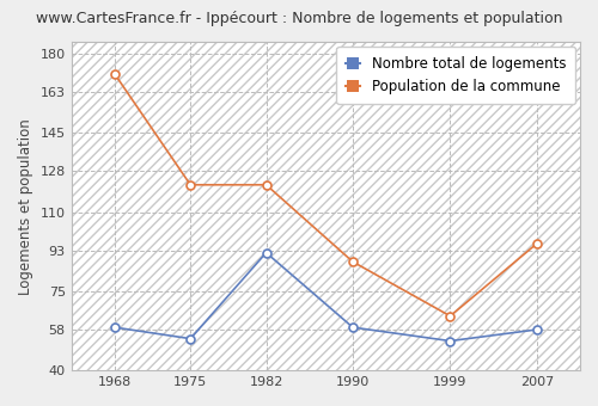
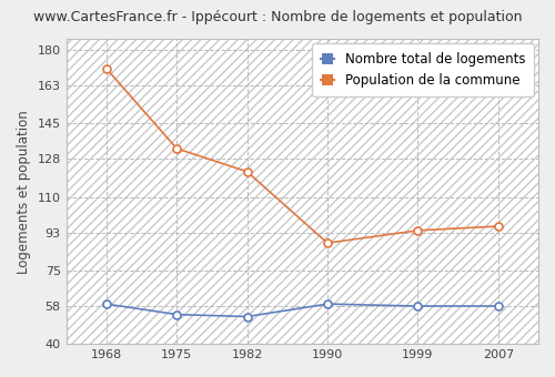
Population de la commune/1975: 122 -> 133
Nombre total de logements/1982: 92 -> 53
Nombre total de logements/1999: 53 -> 58
Population de la commune/1999: 64 -> 94
